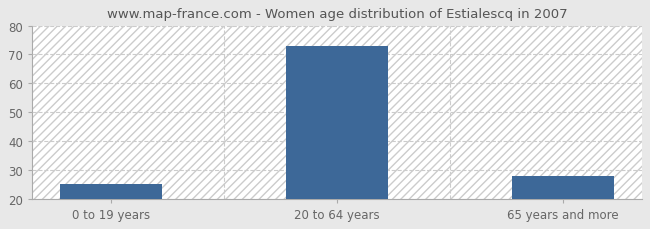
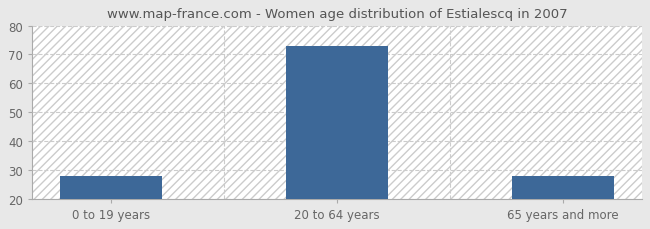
0 to 19 years: 25 -> 28
